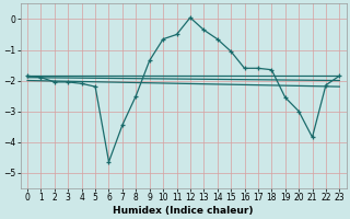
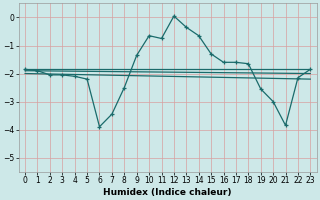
6: -4.65 -> -3.90
11: -0.50 -> -0.75
15: -1.05 -> -1.30
